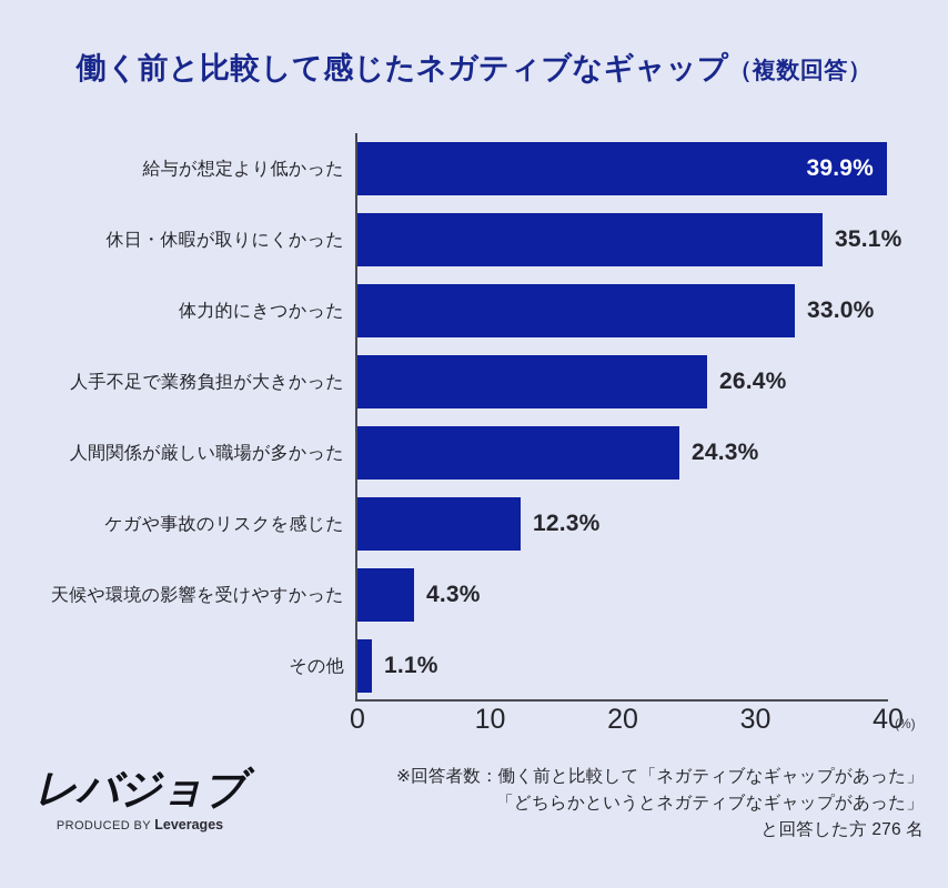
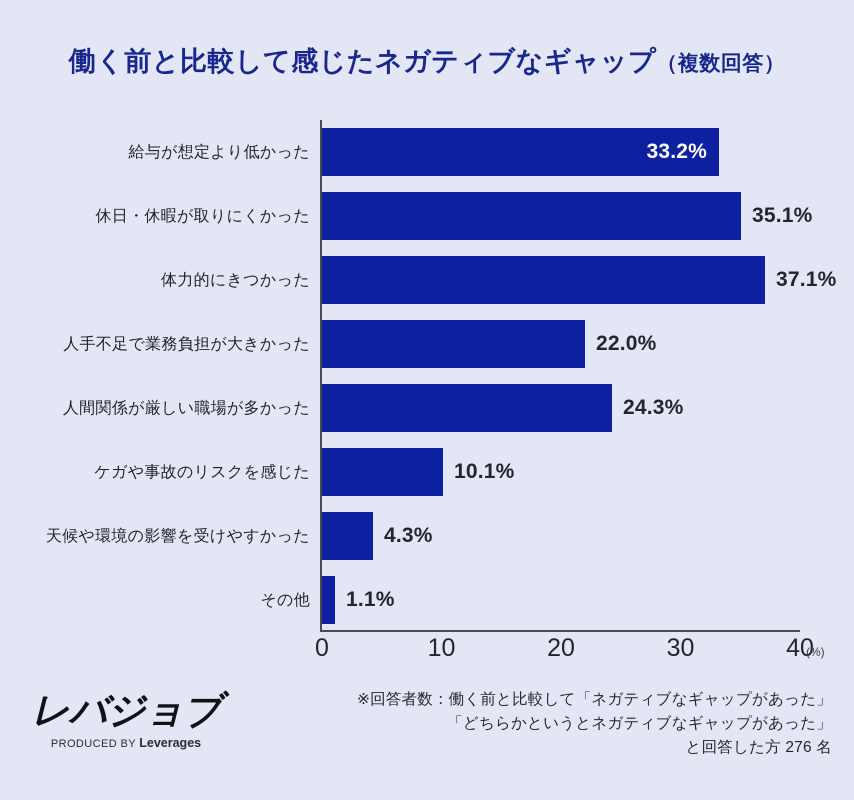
給与が想定より低かった: 39.9% -> 33.2%
体力的にきつかった: 33.0% -> 37.1%
人手不足で業務負担が大きかった: 26.4% -> 22.0%
ケガや事故のリスクを感じた: 12.3% -> 10.1%
